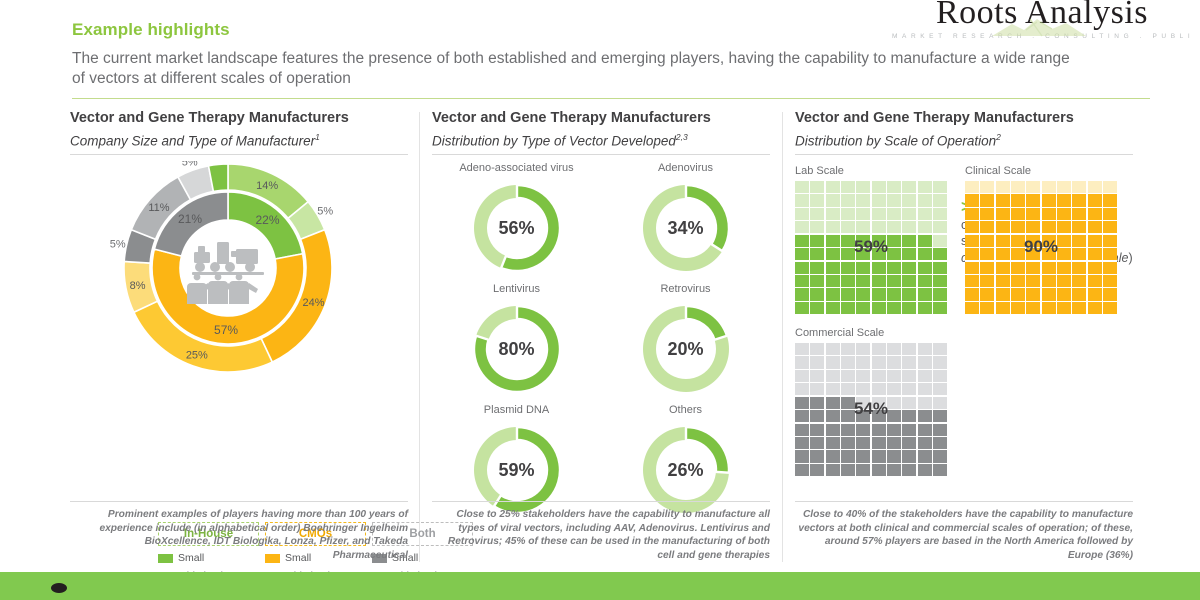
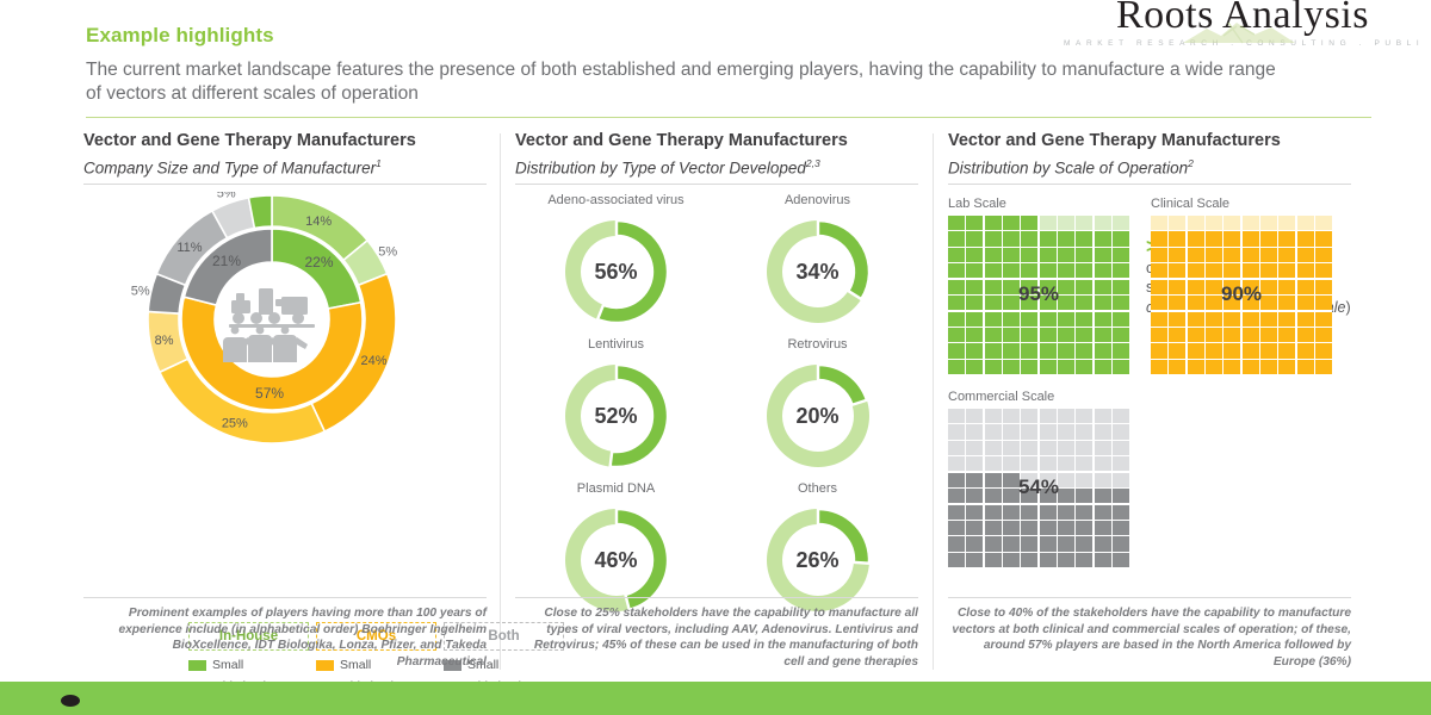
Distribution by Type of Vector Developed/Lentivirus: 80% -> 52%
Distribution by Type of Vector Developed/Plasmid DNA: 59% -> 46%
Distribution by Scale of Operation/Lab Scale: 59% -> 95%
